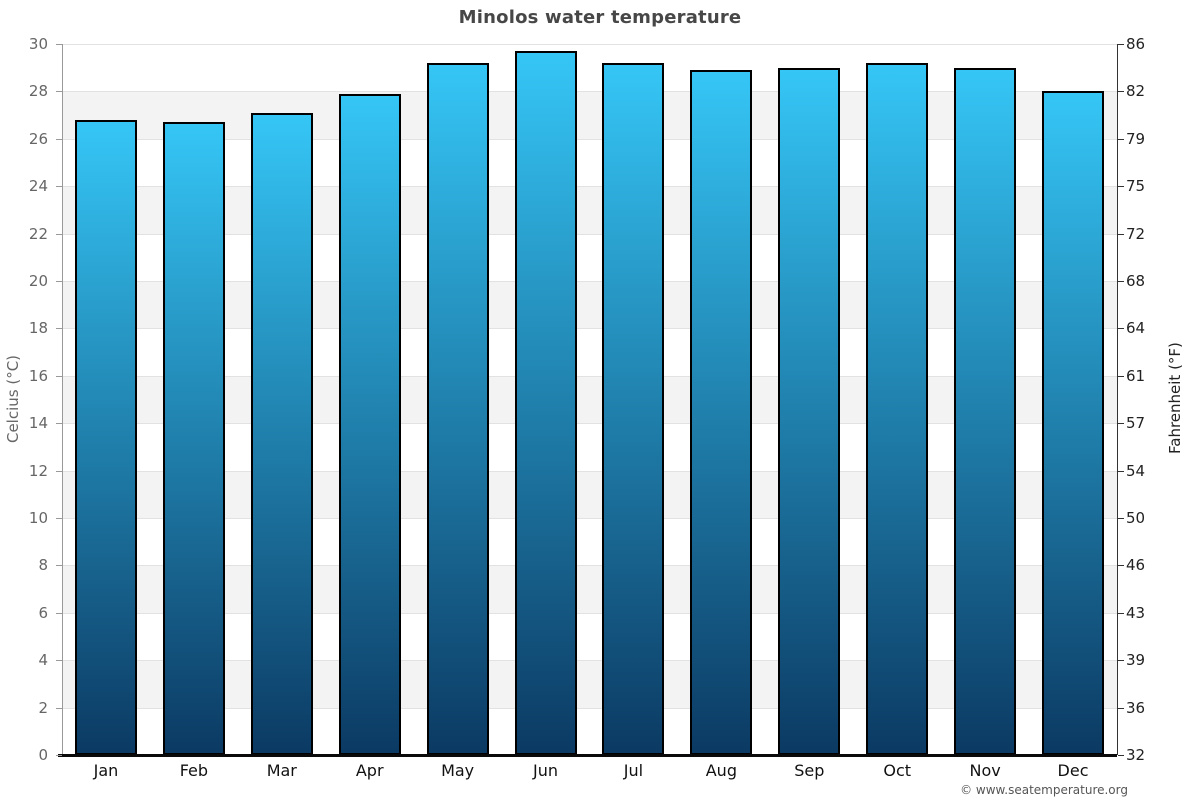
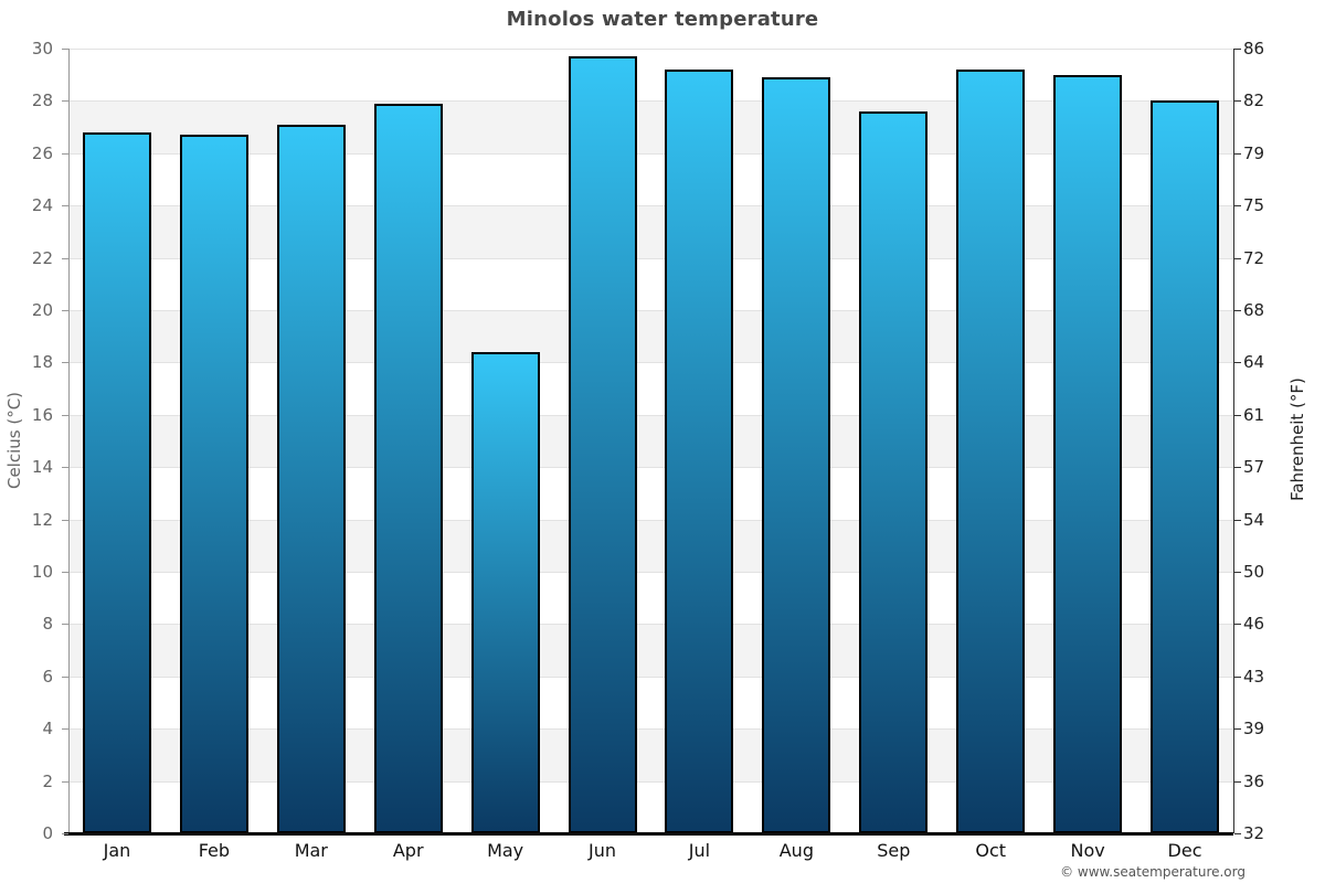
May: 29.2 -> 18.4
Sep: 29.0 -> 27.6
